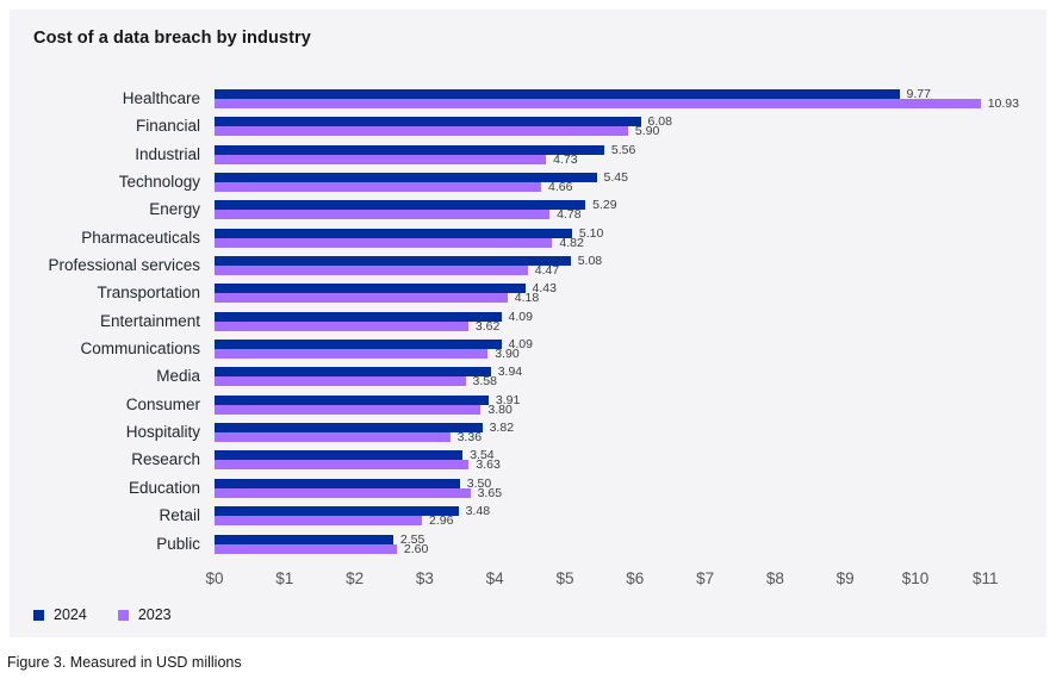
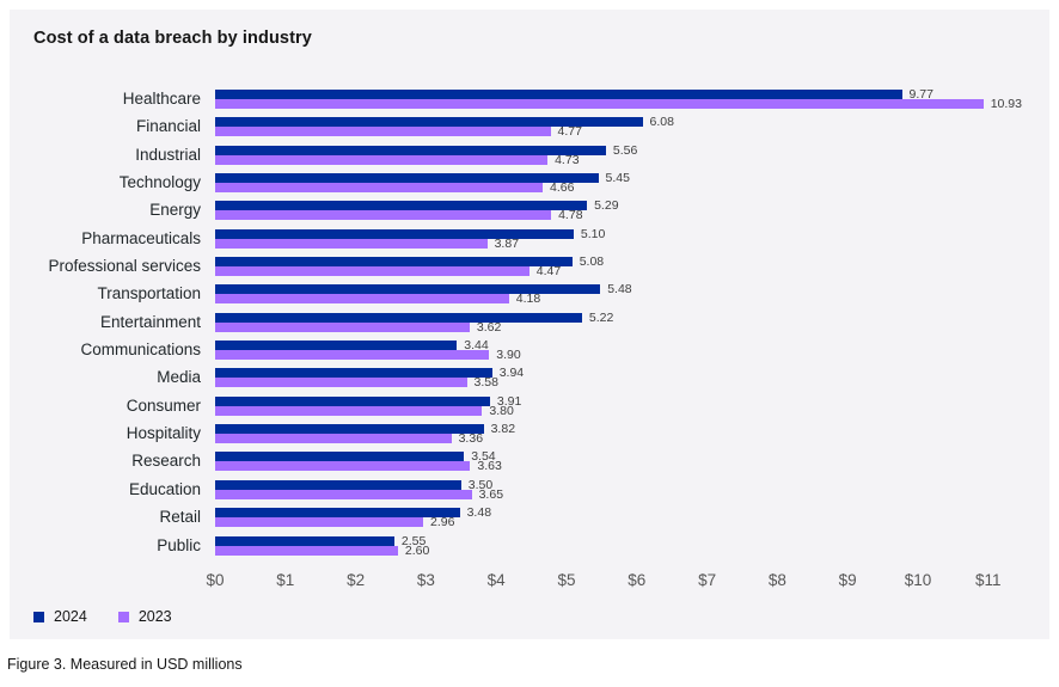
2023/Financial: 5.90 -> 4.77
2023/Pharmaceuticals: 4.82 -> 3.87
2024/Transportation: 4.43 -> 5.48
2024/Entertainment: 4.09 -> 5.22
2024/Communications: 4.09 -> 3.44
